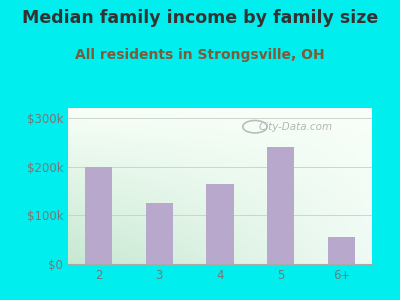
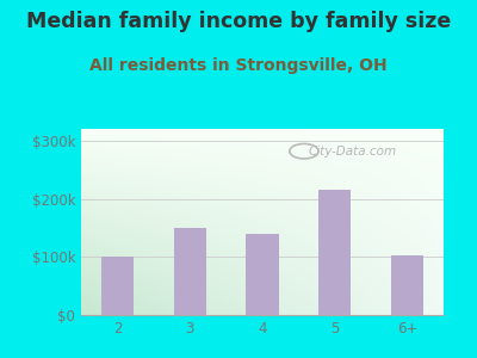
2: $200k -> $100k
3: $125k -> $150k
4: $165k -> $140k
5: $240k -> $215k
6+: $55k -> $103k
